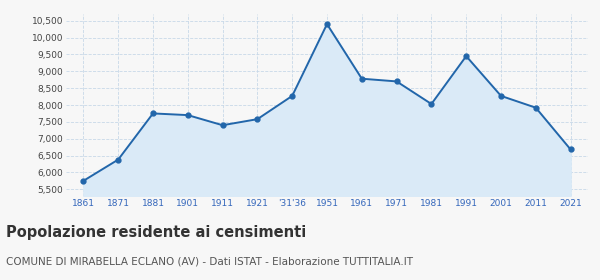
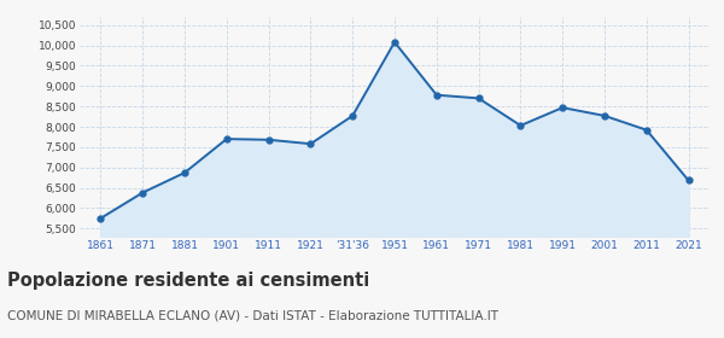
1881: 7,750 -> 6,870
1911: 7,400 -> 7,680
1951: 10,400 -> 10,080
1991: 9,450 -> 8,470
